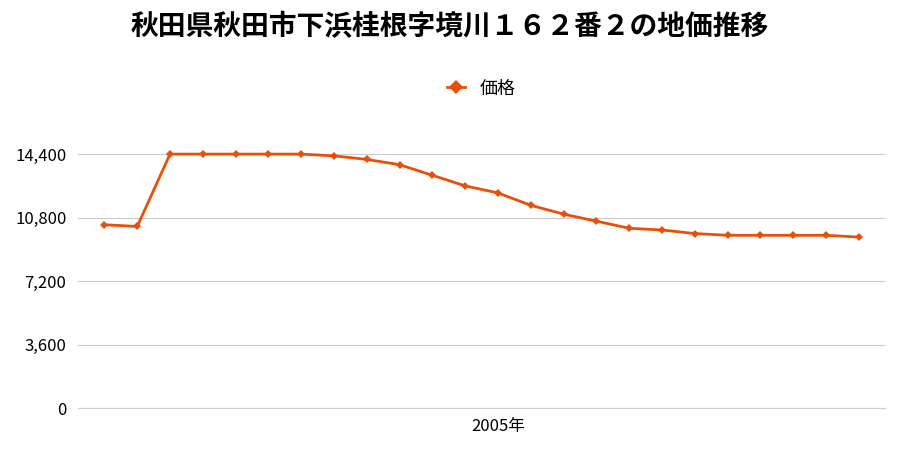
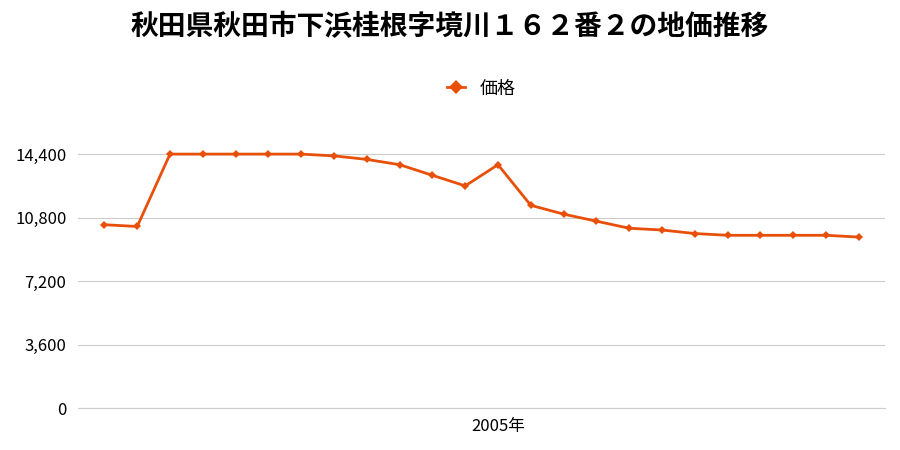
2005年: 12,200 -> 13,800
